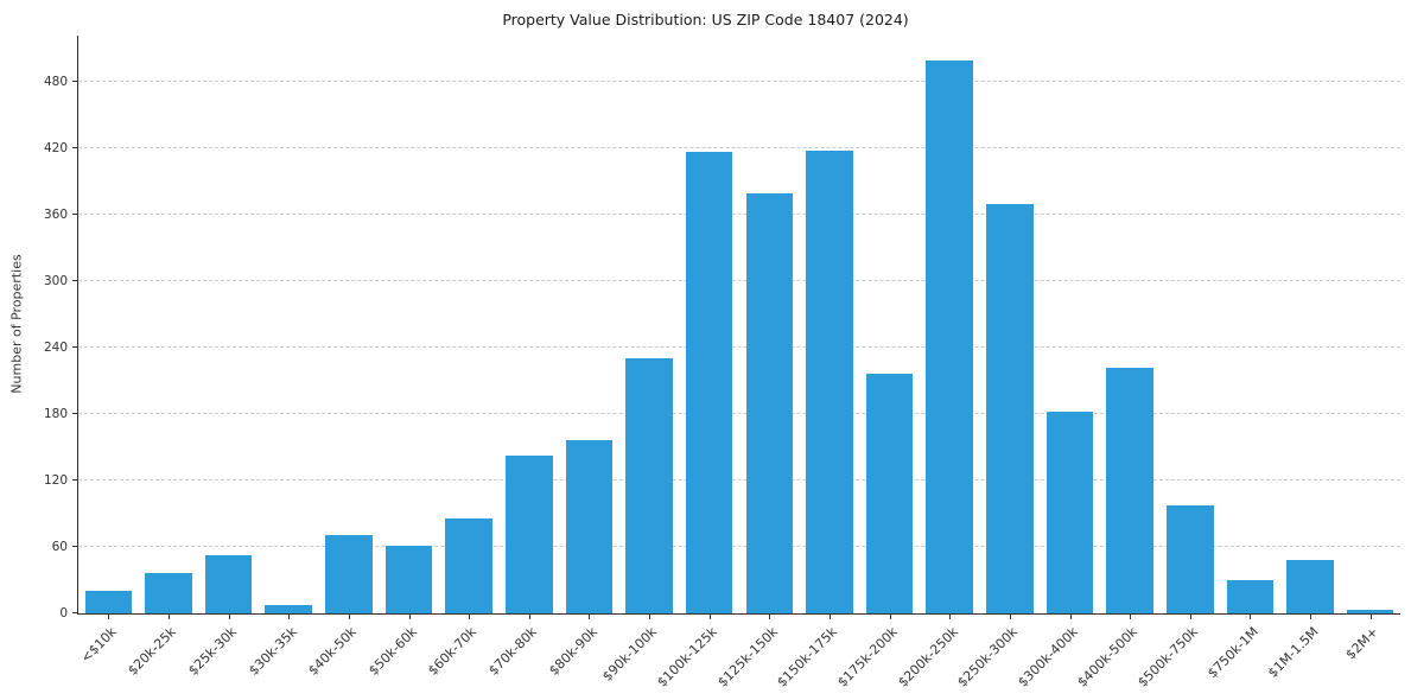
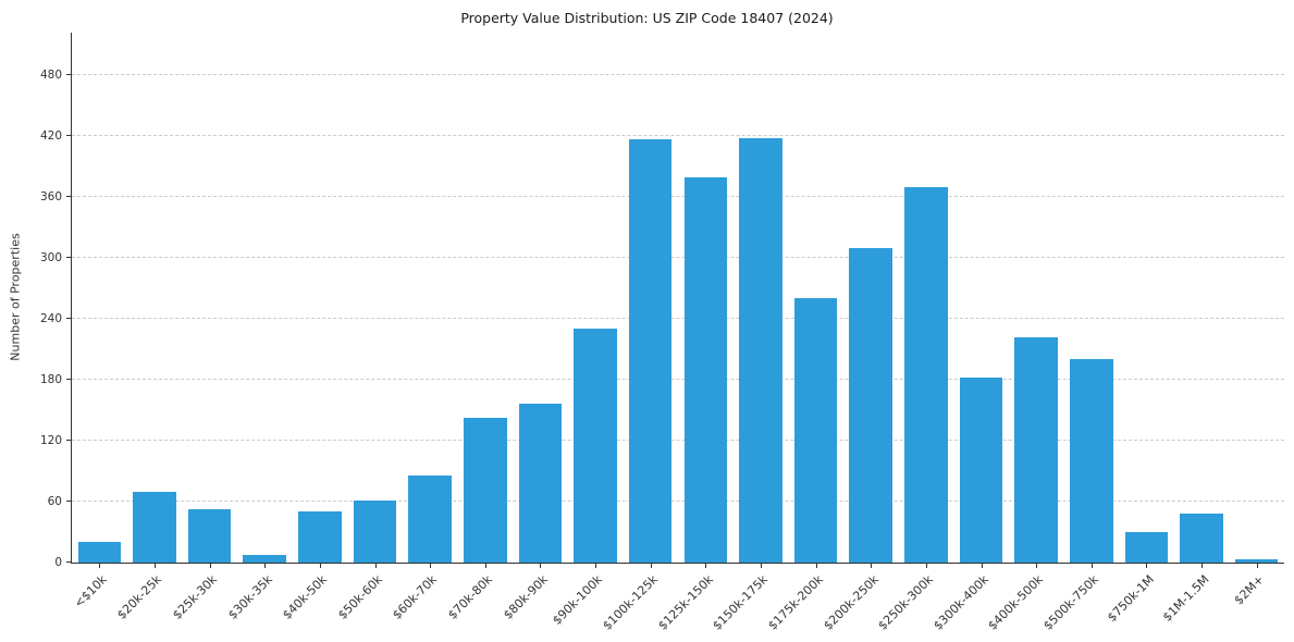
$20k-25k: 40 -> 70
$40k-50k: 70 -> 50
$175k-200k: 220 -> 260
$200k-250k: 500 -> 310
$500k-750k: 100 -> 200
